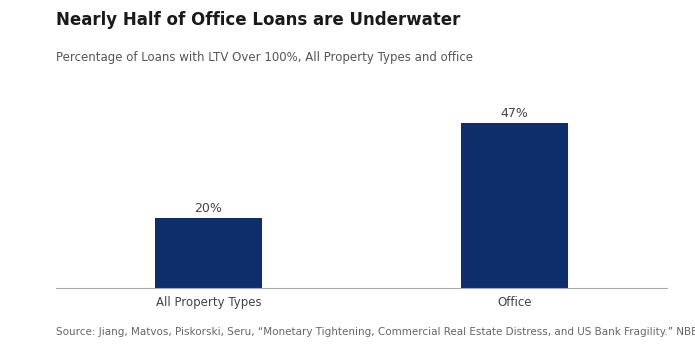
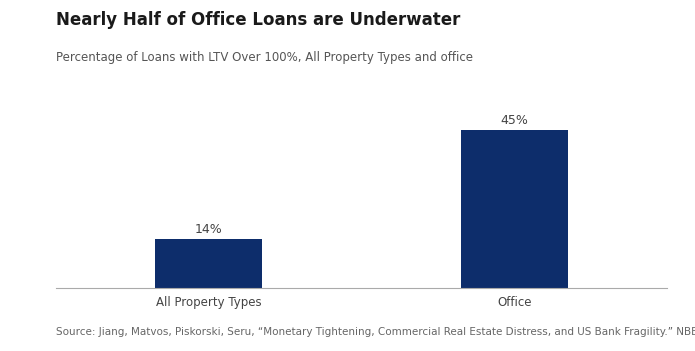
All Property Types: 20% -> 14%
Office: 47% -> 45%
